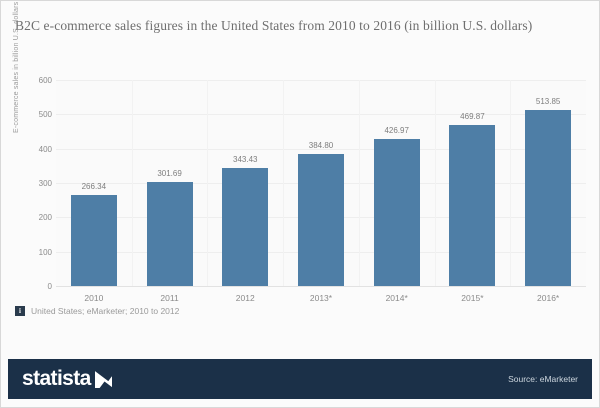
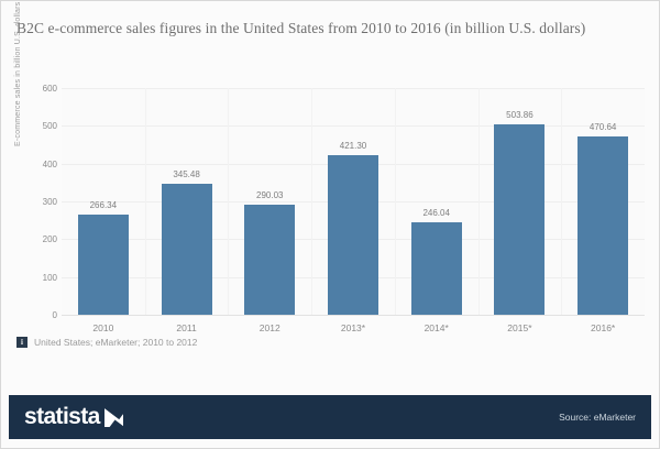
2011: 301.69 -> 345.48
2012: 343.43 -> 290.03
2013*: 384.80 -> 421.30
2014*: 426.97 -> 246.04
2015*: 469.87 -> 503.86
2016*: 513.85 -> 470.64
